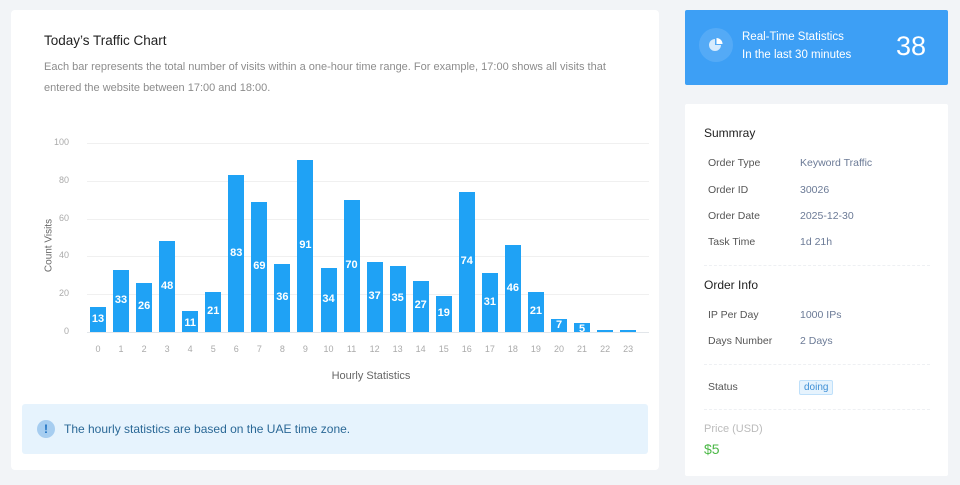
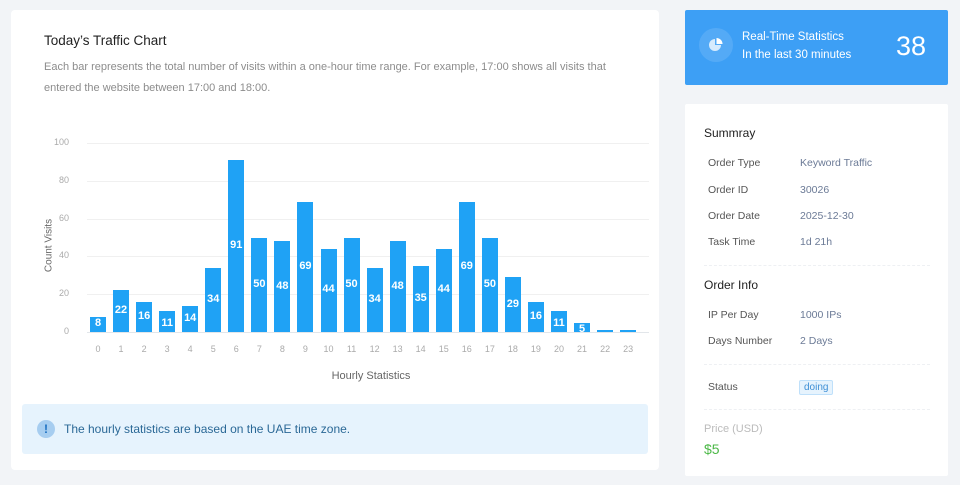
0: 13 -> 8
1: 33 -> 22
2: 26 -> 16
3: 48 -> 11
4: 11 -> 14
5: 21 -> 34
6: 83 -> 91
7: 69 -> 50
8: 36 -> 48
9: 91 -> 69
10: 34 -> 44
11: 70 -> 50
12: 37 -> 34
13: 35 -> 48
14: 27 -> 35
15: 19 -> 44
16: 74 -> 69
17: 31 -> 50
18: 46 -> 29
19: 21 -> 16
20: 7 -> 11
